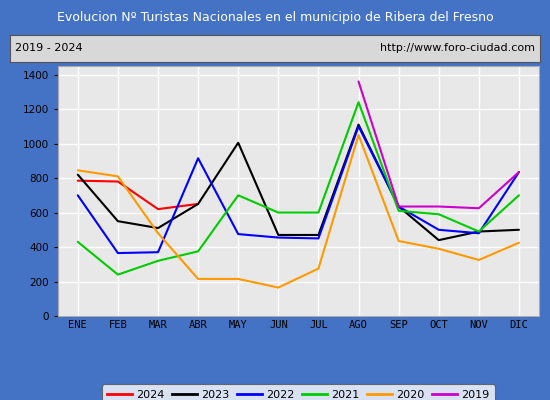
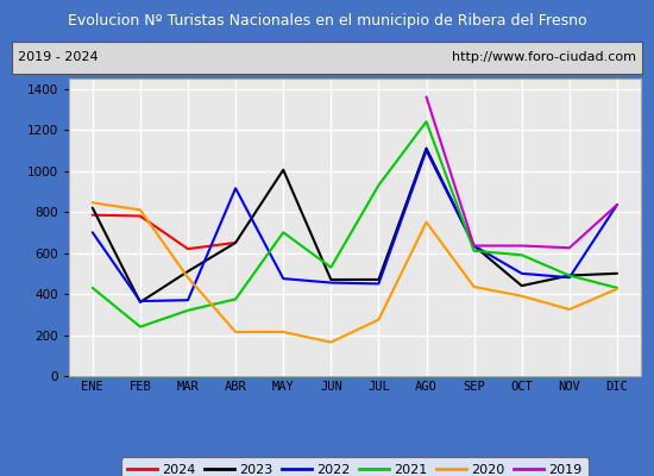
2023/FEB: 550 -> 360
2021/JUN: 600 -> 530
2021/JUL: 600 -> 930
2020/AGO: 1050 -> 750
2021/DIC: 700 -> 430
